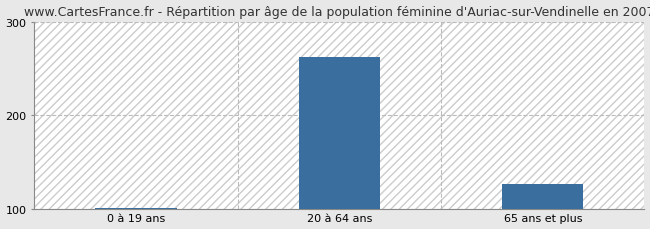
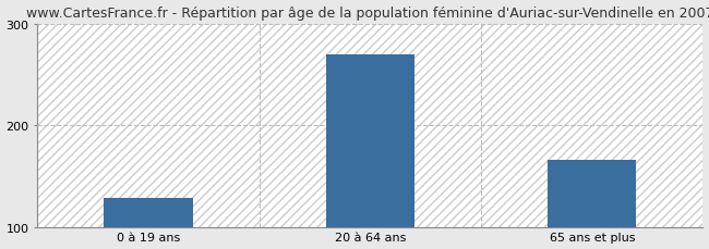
0 à 19 ans: 101 -> 128
20 à 64 ans: 262 -> 270
65 ans et plus: 126 -> 166
